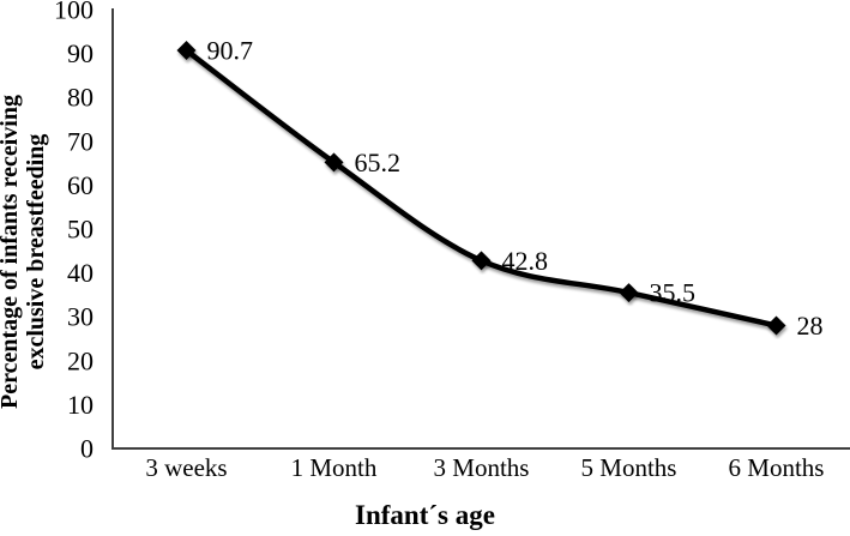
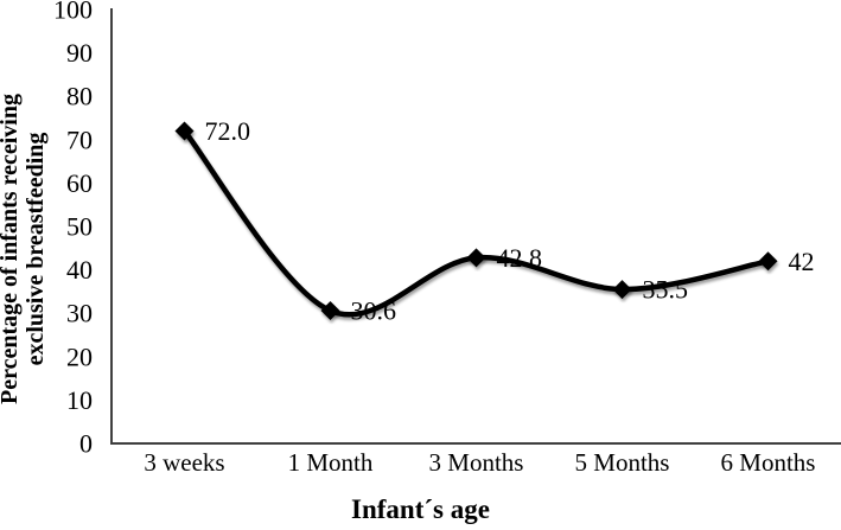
3 weeks: 90.7 -> 72.0
1 Month: 65.2 -> 30.6
6 Months: 28 -> 42
